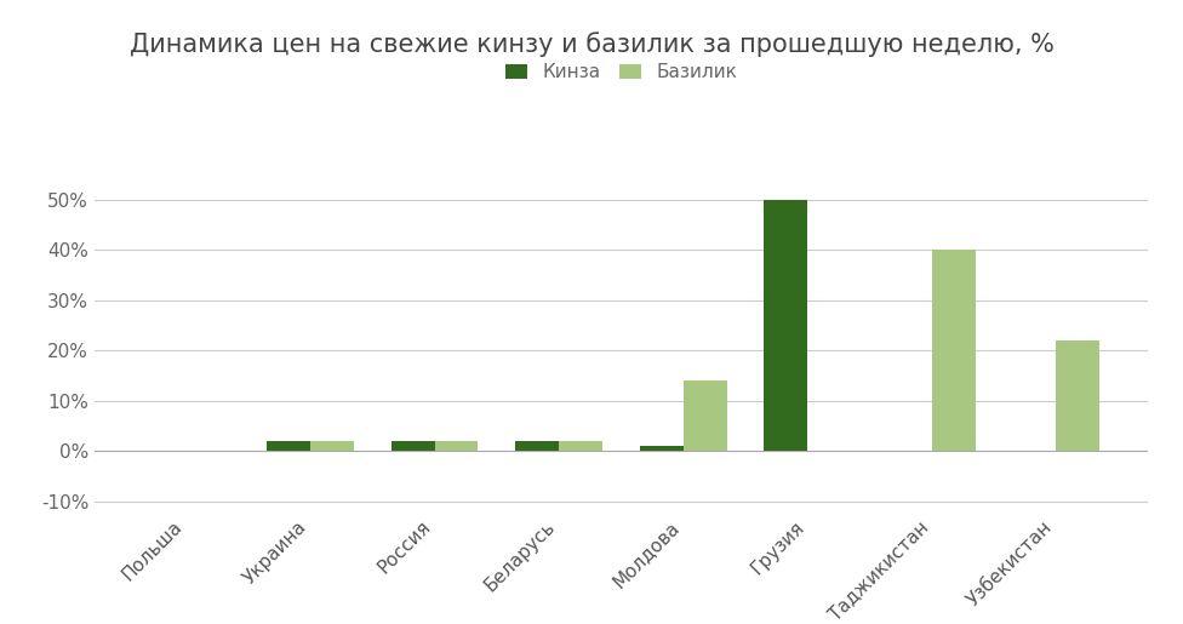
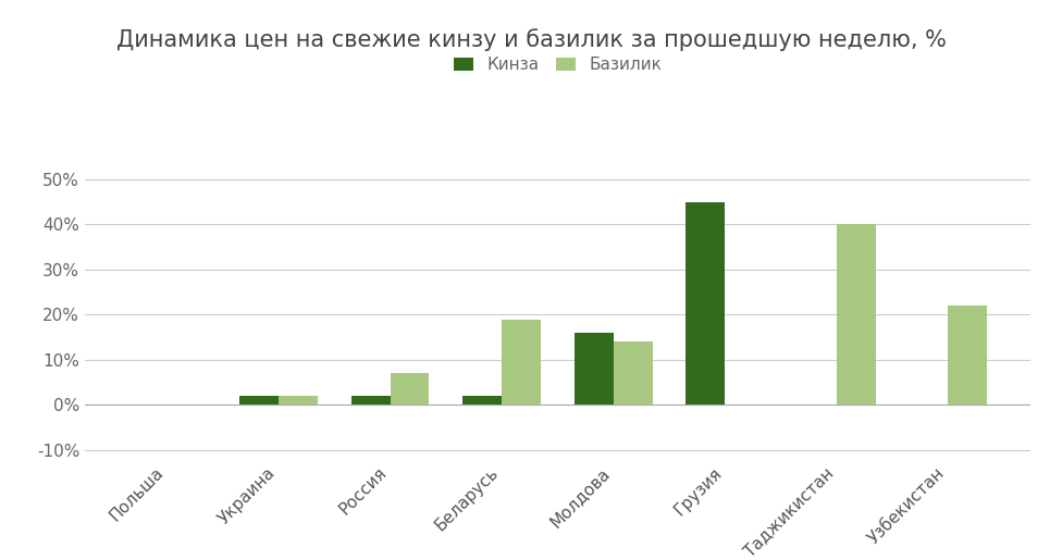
Базилик/Россия: 2% -> 7%
Базилик/Беларусь: 2% -> 19%
Кинза/Молдова: 1% -> 16%
Кинза/Грузия: 50% -> 45%
